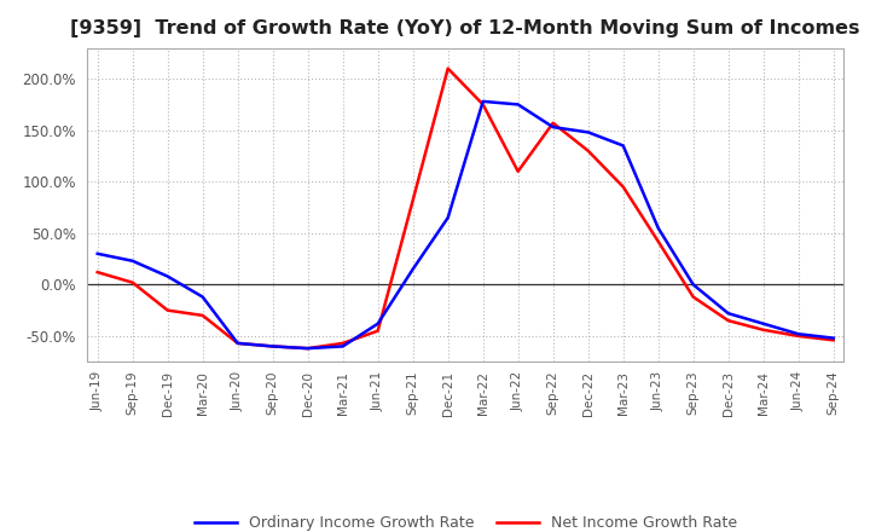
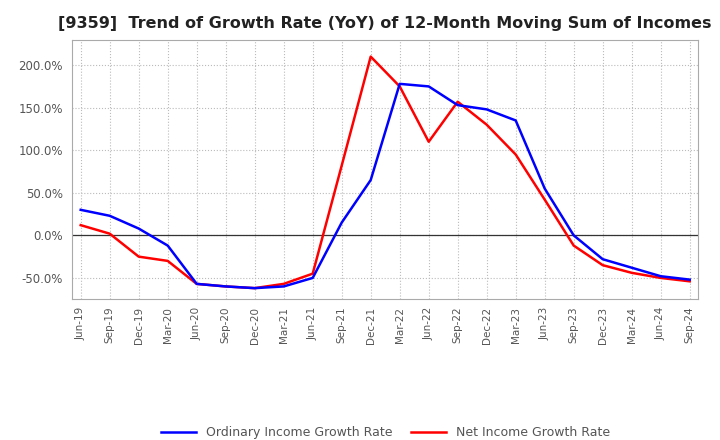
Ordinary Income Growth Rate/Jun-21: -38% -> -50%
